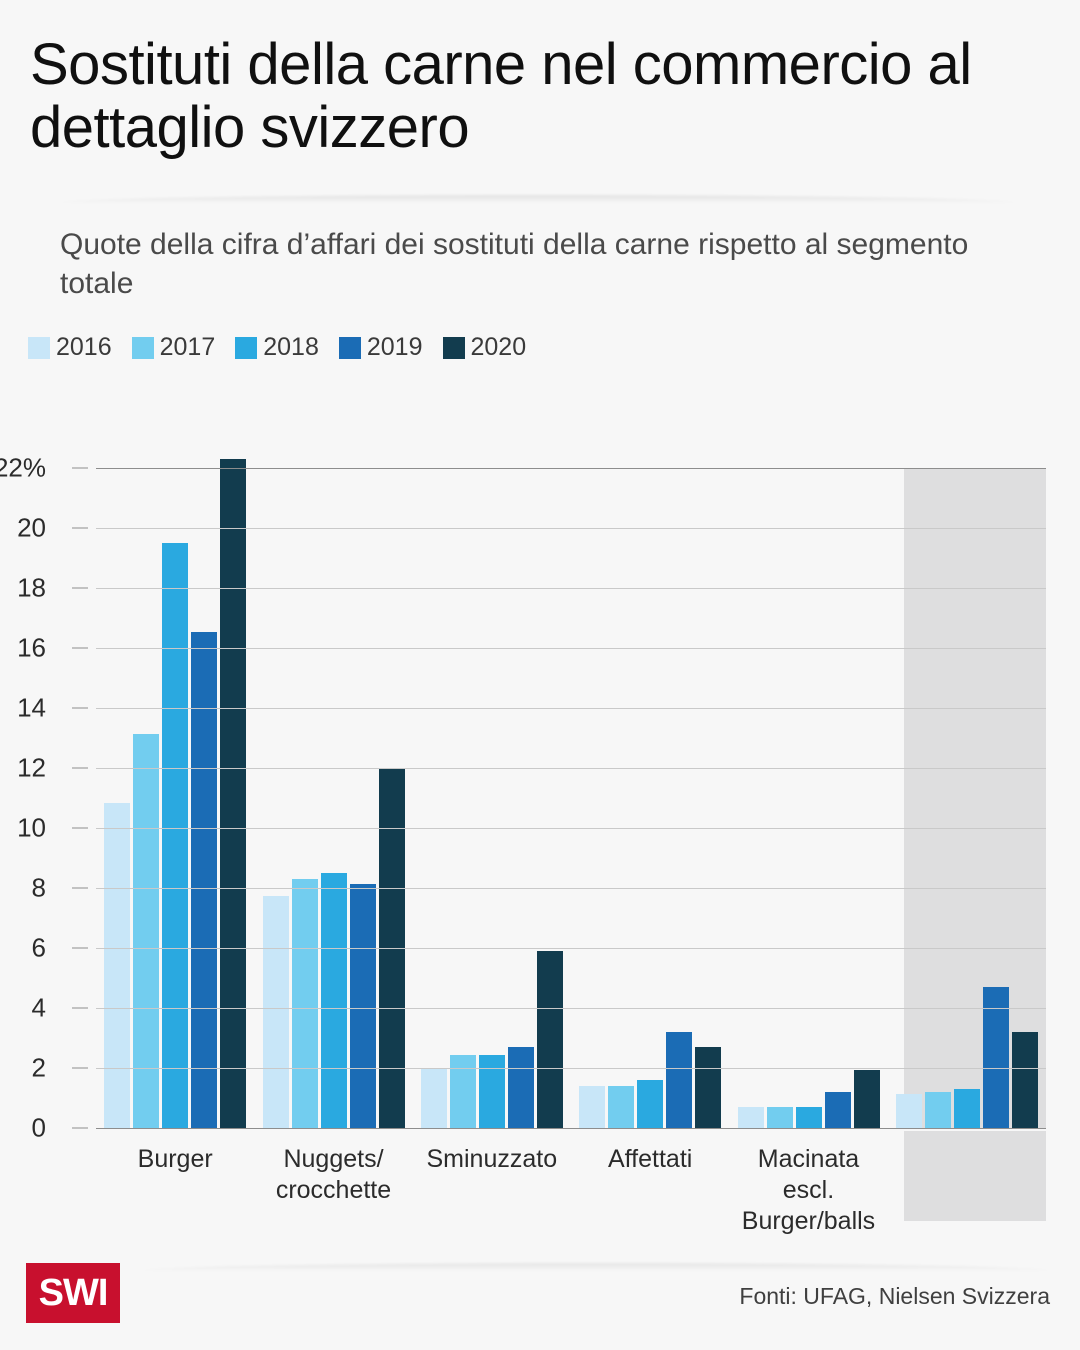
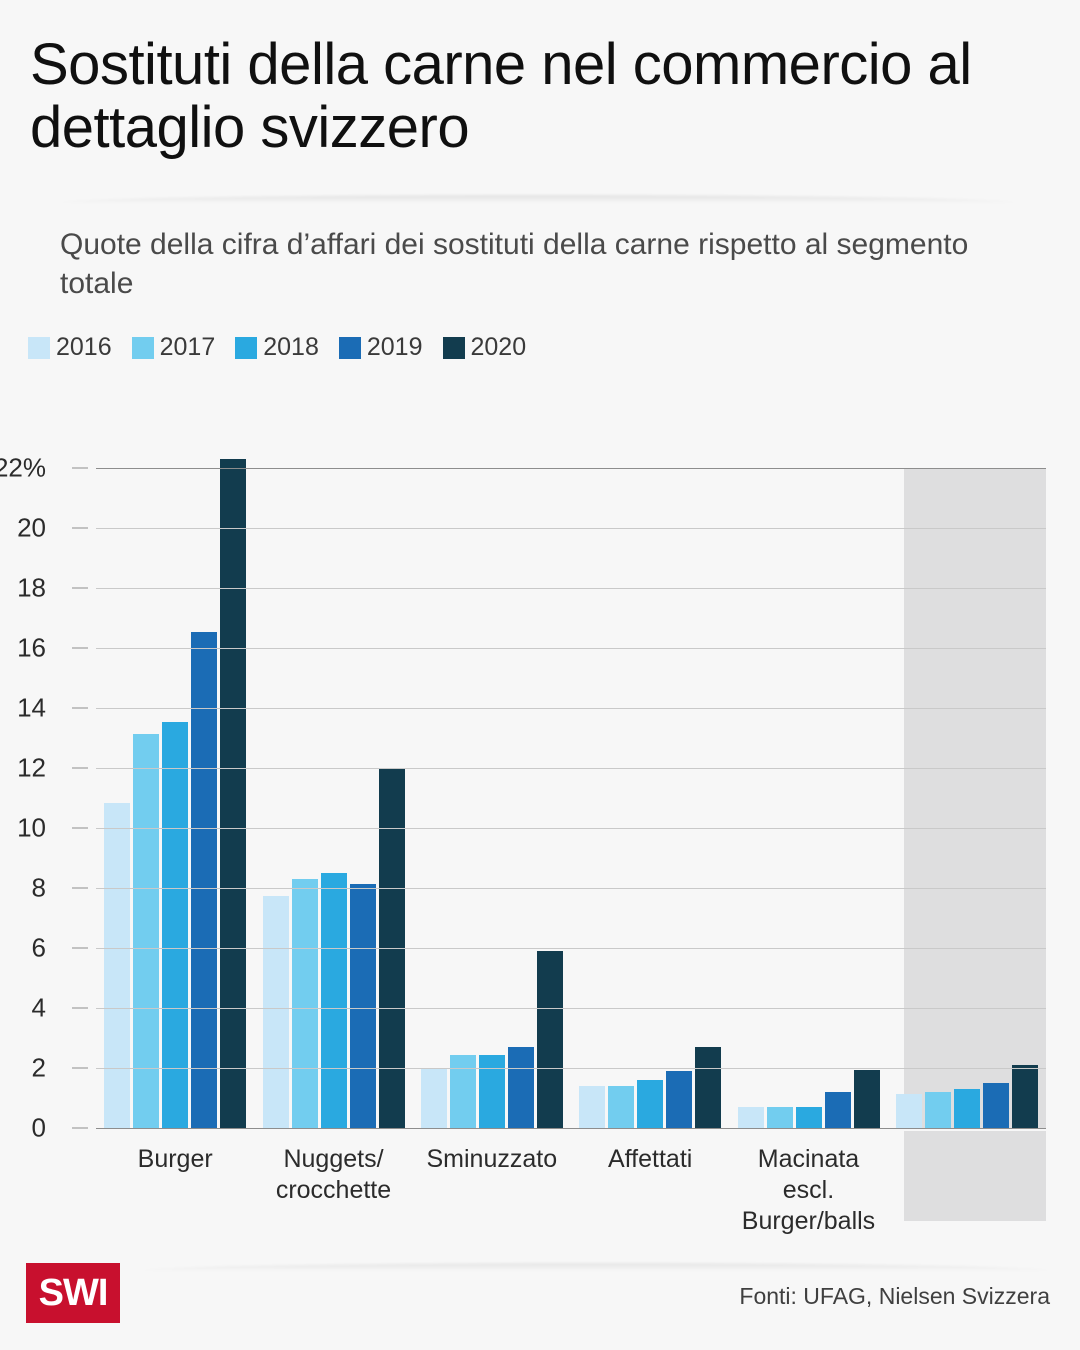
2018/Burger: 19.5% -> 13.6%
2019/Affettati: 3.2% -> 1.9%
2019/Totale: 4.7% -> 1.5%
2020/Totale: 3.2% -> 2.1%
